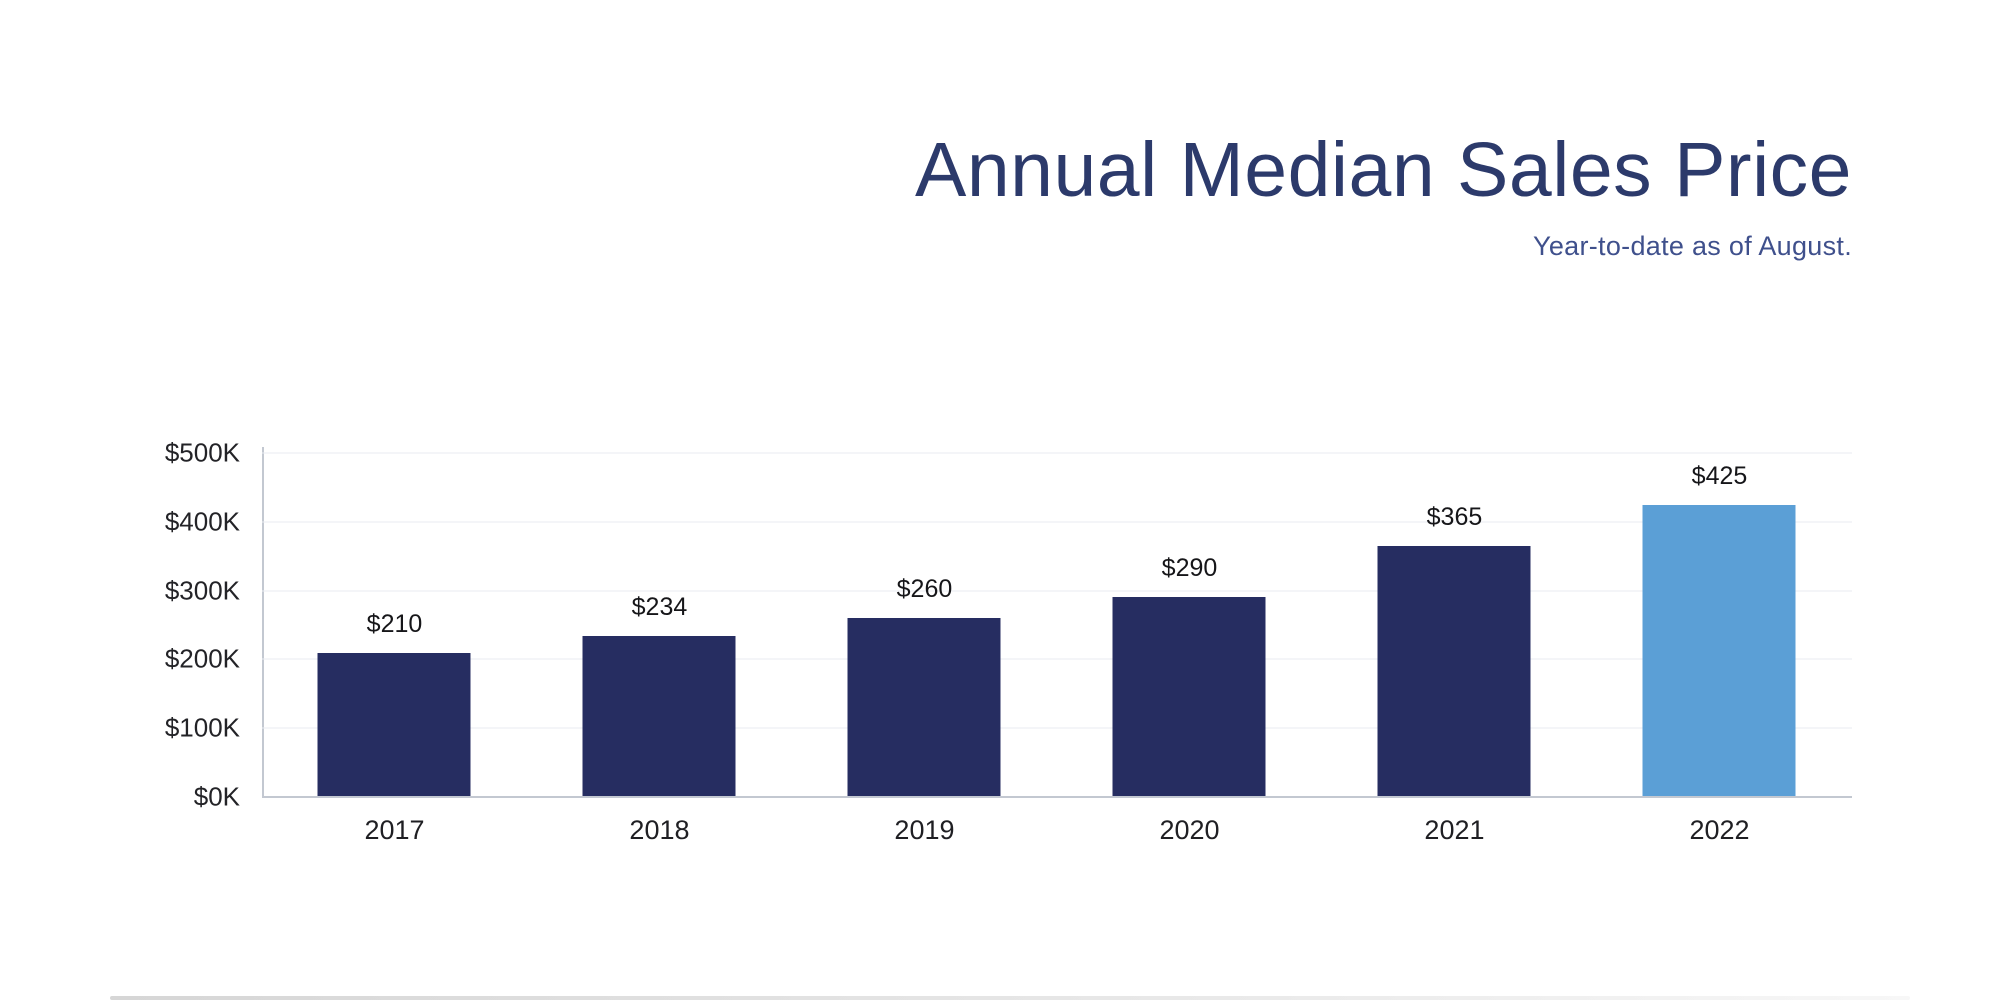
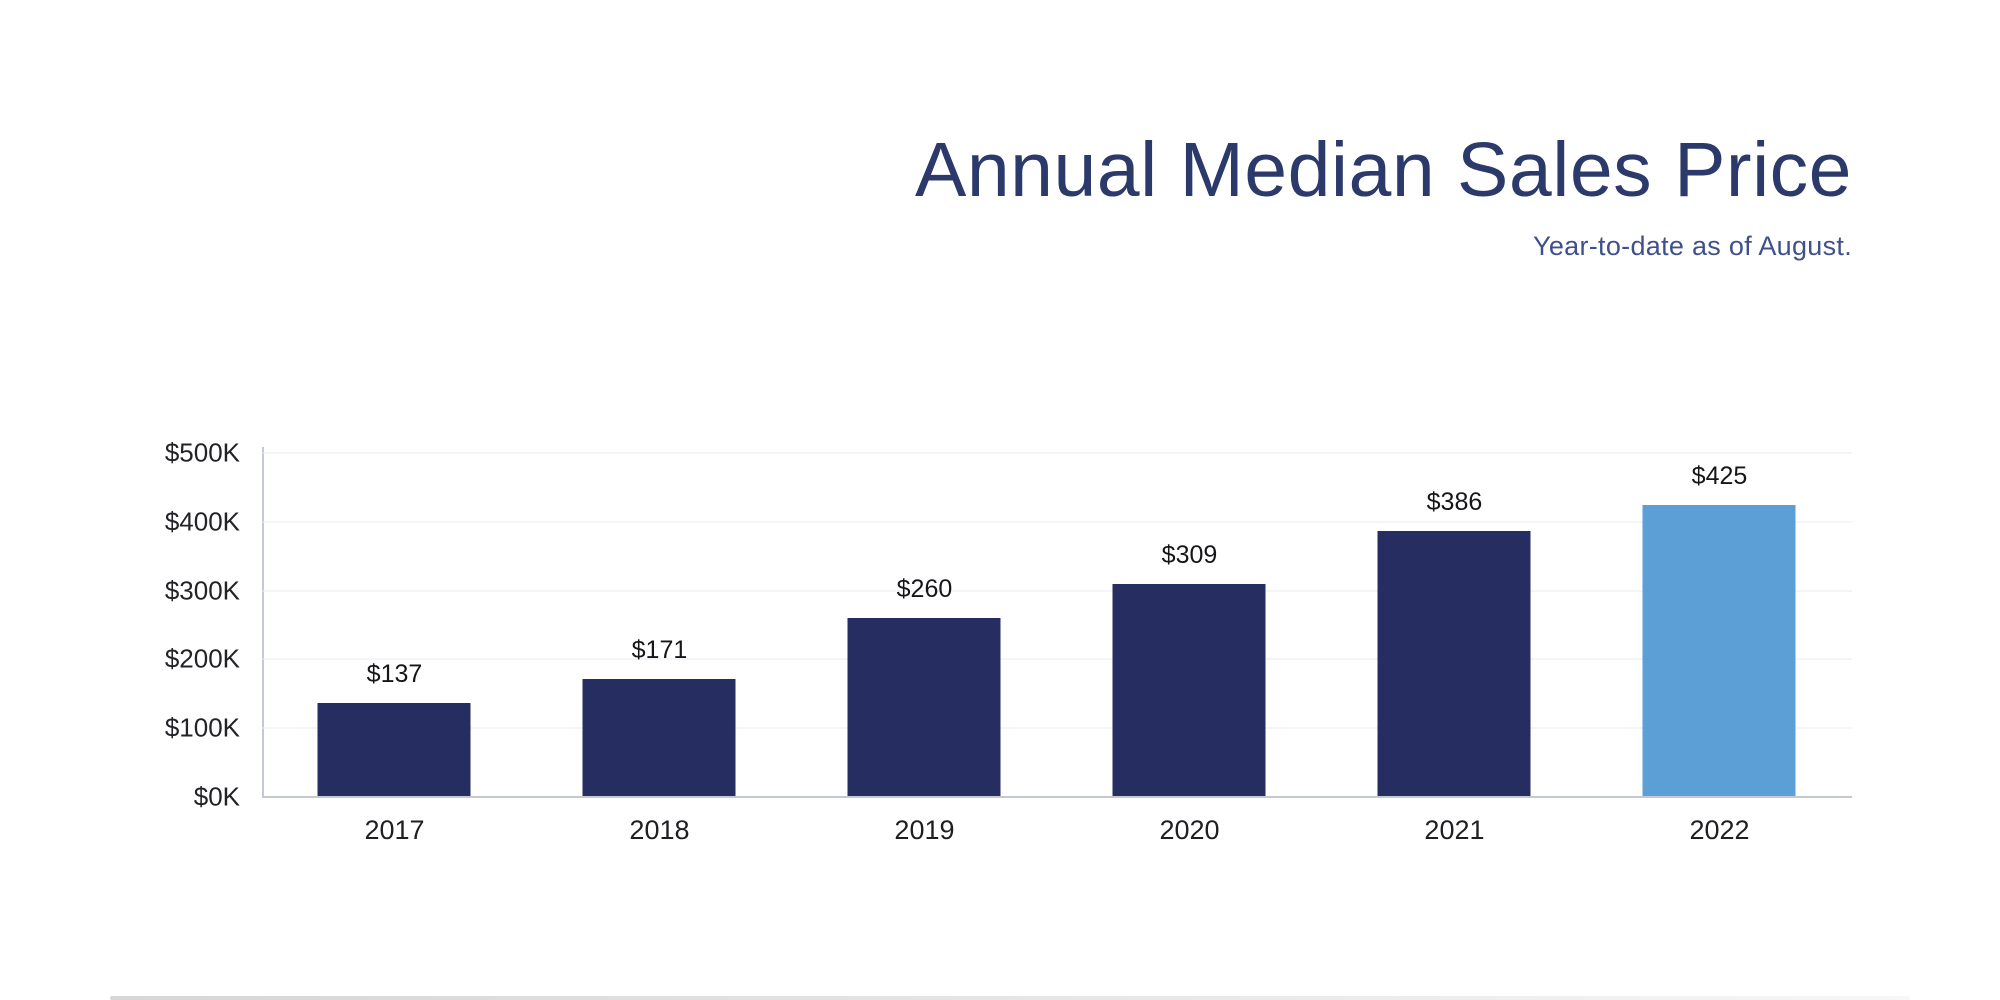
2017: $210 -> $137
2018: $234 -> $171
2020: $290 -> $309
2021: $365 -> $386
